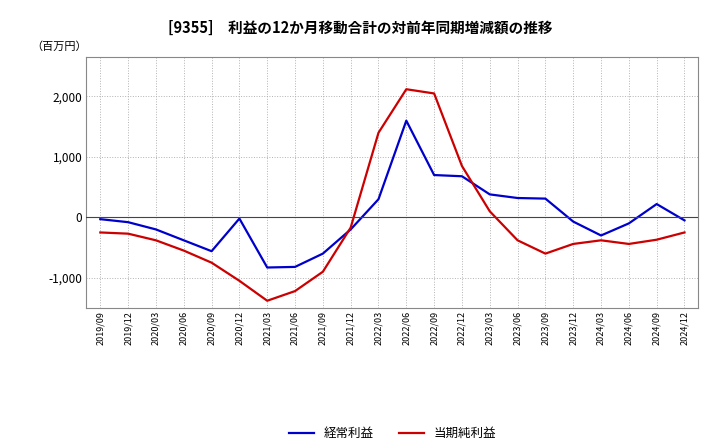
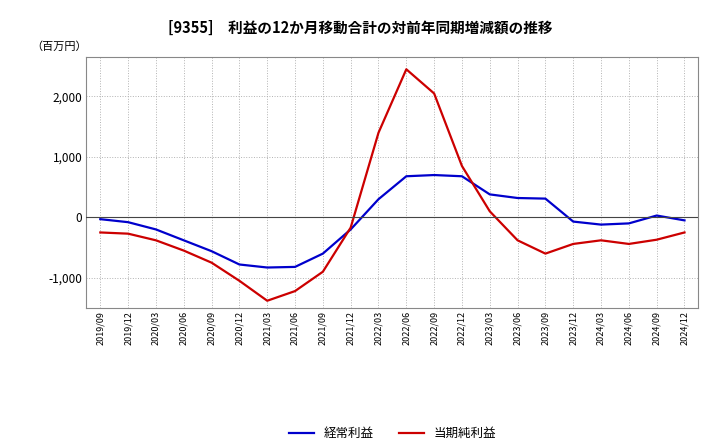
経常利益/2020/12: -20 -> -780
経常利益/2022/06: 1,600 -> 680
当期純利益/2022/06: 2,120 -> 2,450
経常利益/2024/03: -300 -> -120
経常利益/2024/09: 220 -> 30
